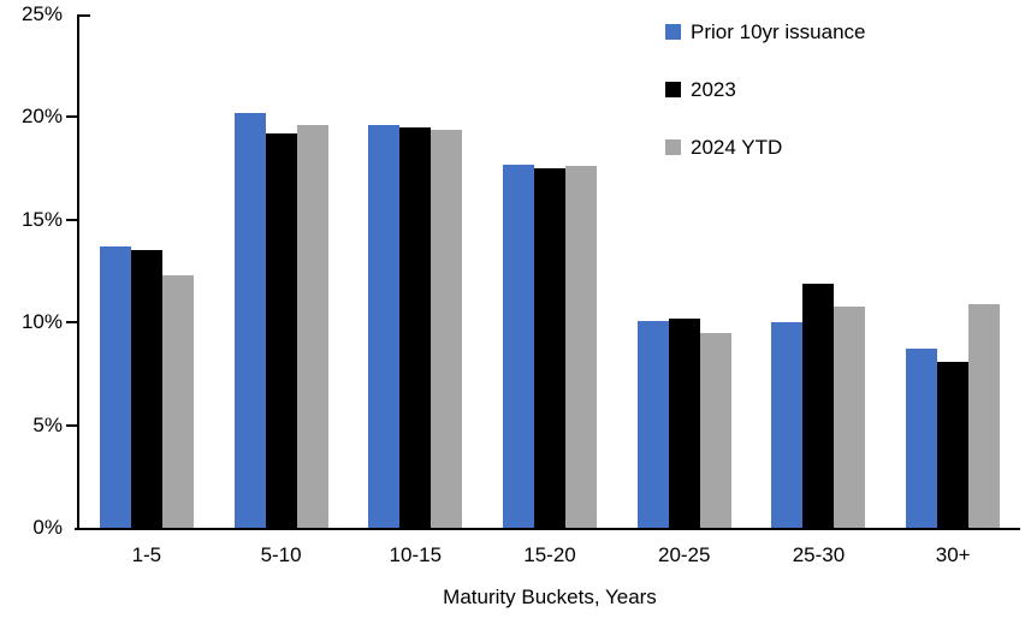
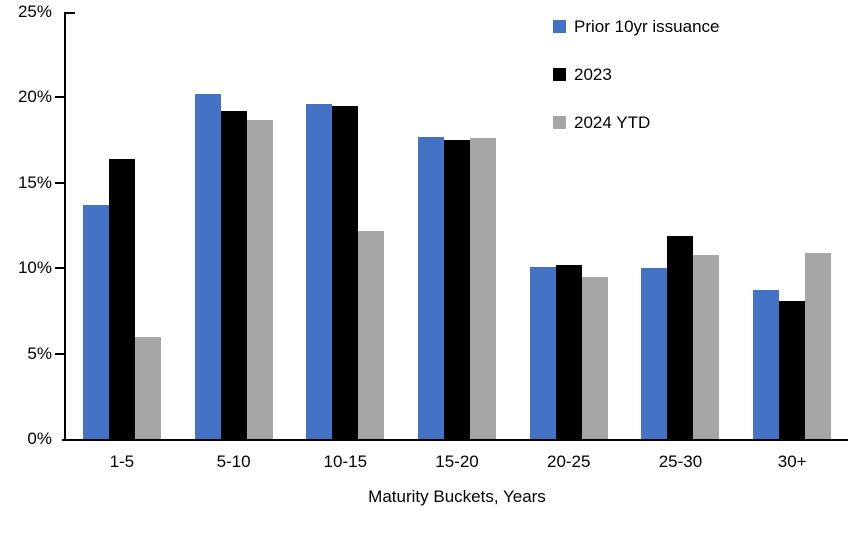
2023/1-5: 13.5% -> 16.4%
2024 YTD/1-5: 12.3% -> 6.0%
2024 YTD/5-10: 19.6% -> 18.7%
2024 YTD/10-15: 19.4% -> 12.2%
